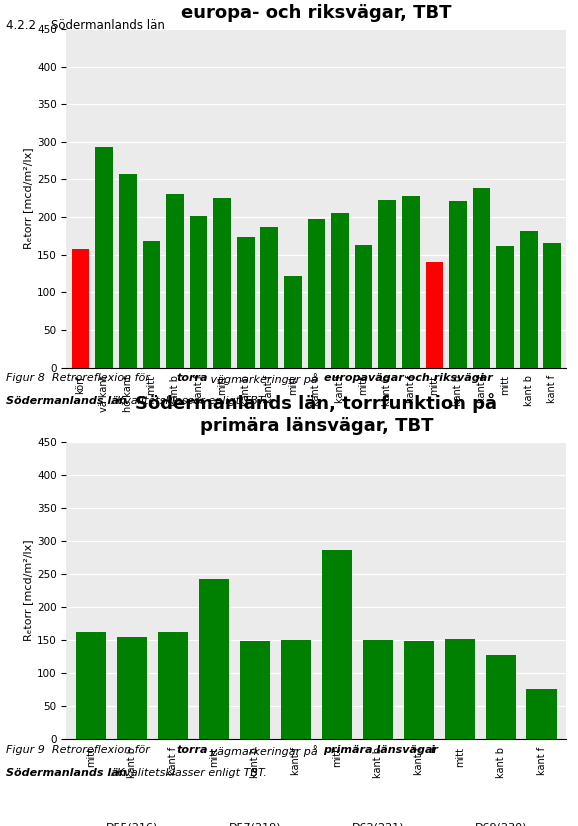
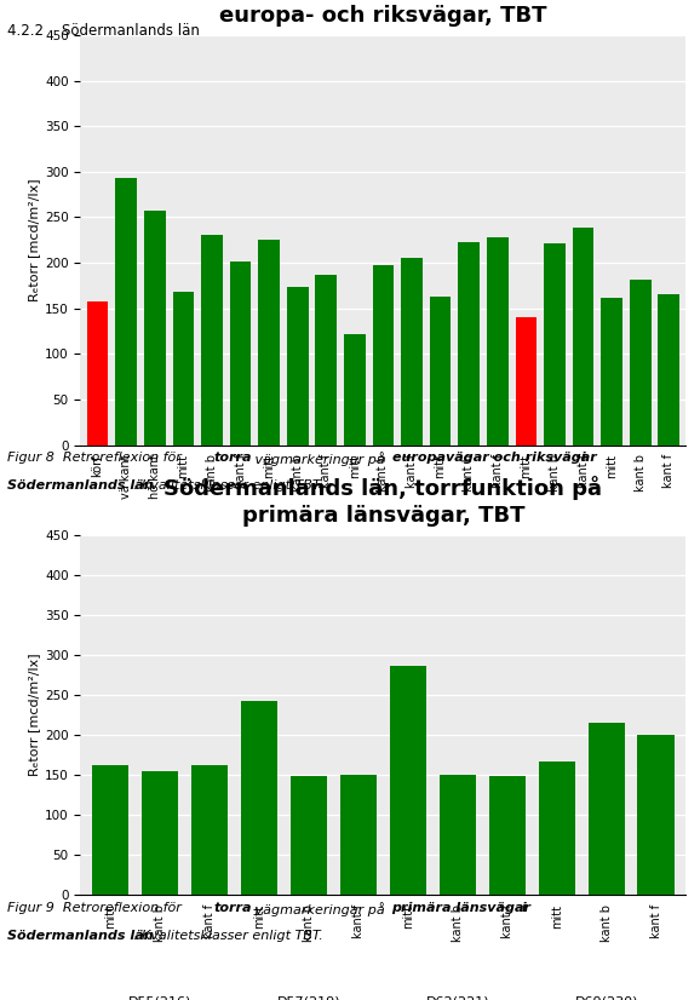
Södermanlands län, torrfunktion på primära länsvägar, TBT/mitt: 152 -> 167
Södermanlands län, torrfunktion på primära länsvägar, TBT/kant b: 128 -> 215
Södermanlands län, torrfunktion på primära länsvägar, TBT/kant f: 76 -> 200
